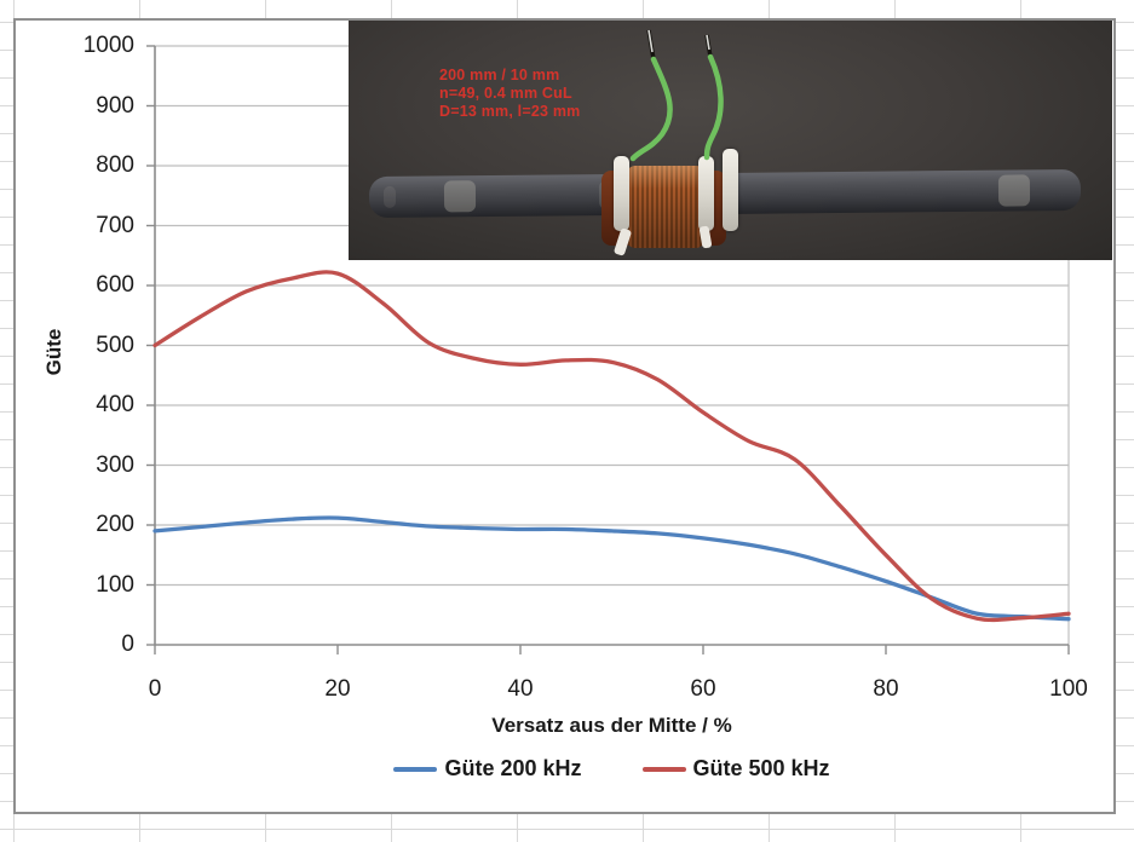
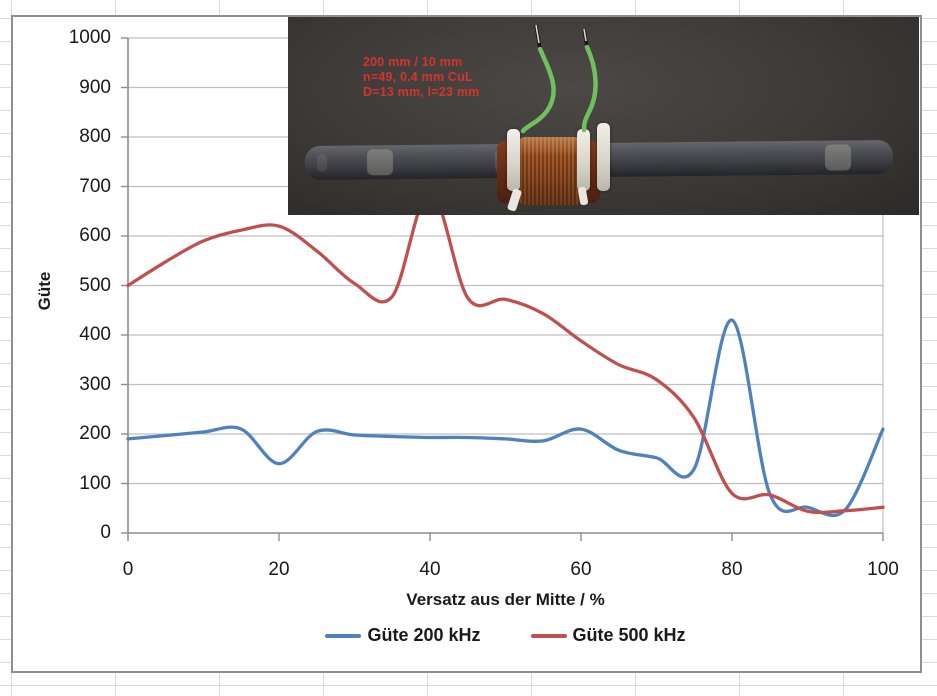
Güte 200 kHz/20: 210 -> 140
Güte 500 kHz/40: 470 -> 690
Güte 200 kHz/60: 180 -> 210
Güte 200 kHz/80: 110 -> 430
Güte 500 kHz/80: 150 -> 80
Güte 200 kHz/100: 40 -> 210
